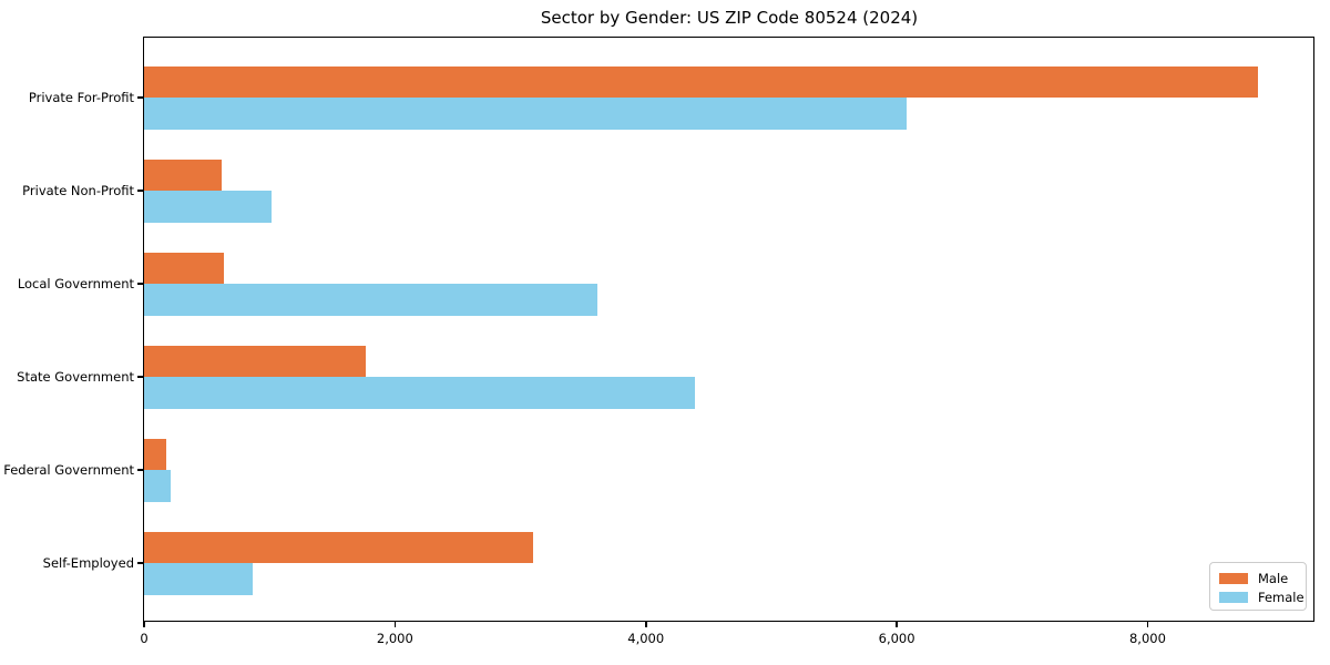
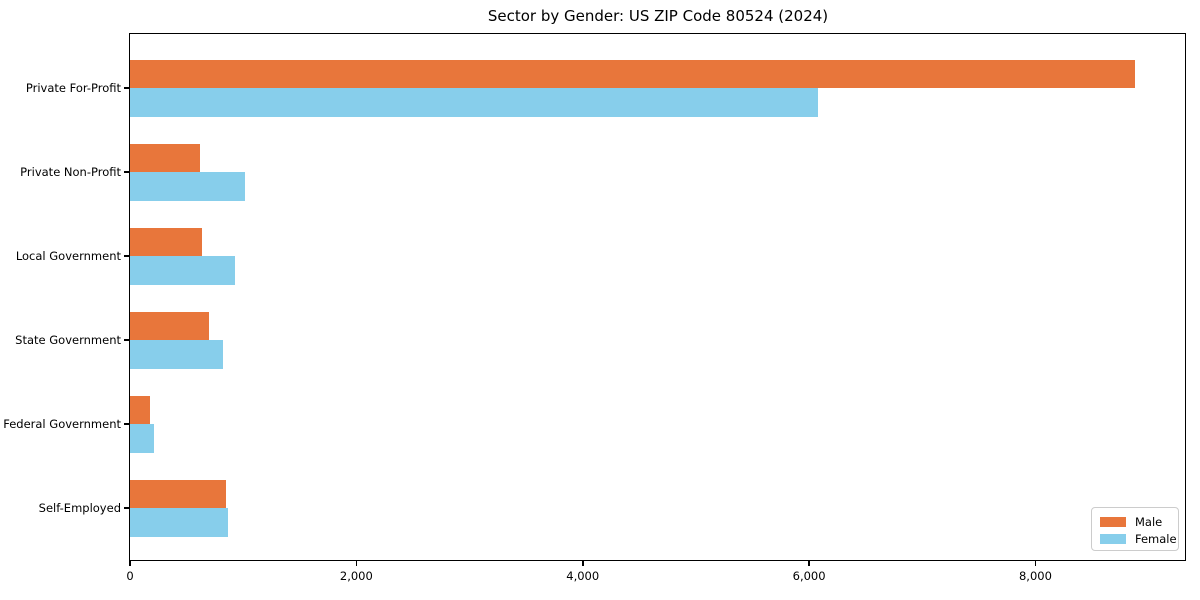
Female/Local Government: 3610 -> 930
Male/State Government: 1770 -> 700
Female/State Government: 4390 -> 820
Male/Self-Employed: 3100 -> 840
